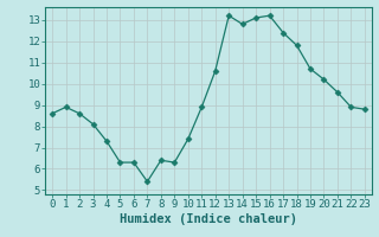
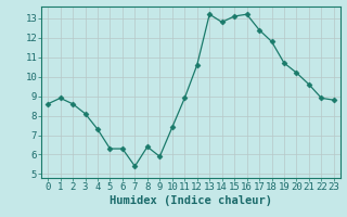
9: 6.3 -> 5.9
